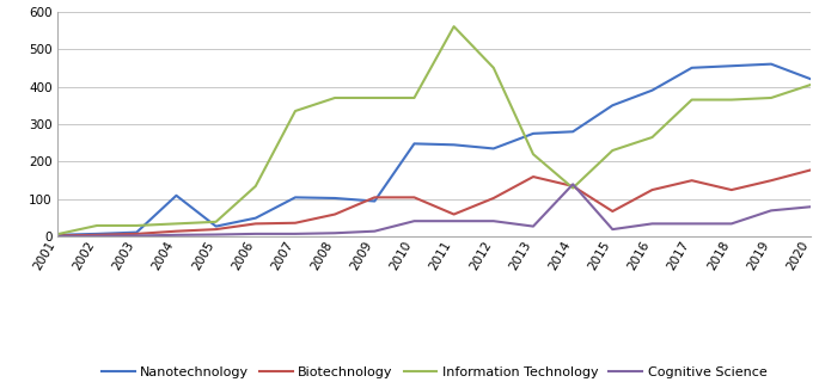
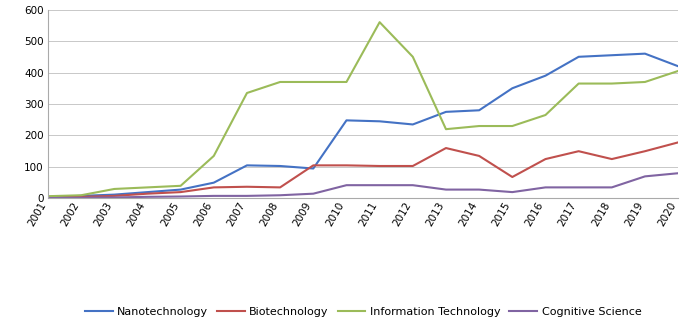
Information Technology/2002: 30 -> 10
Nanotechnology/2004: 110 -> 20
Biotechnology/2008: 60 -> 35
Biotechnology/2011: 60 -> 103
Information Technology/2014: 130 -> 230
Cognitive Science/2014: 140 -> 28
